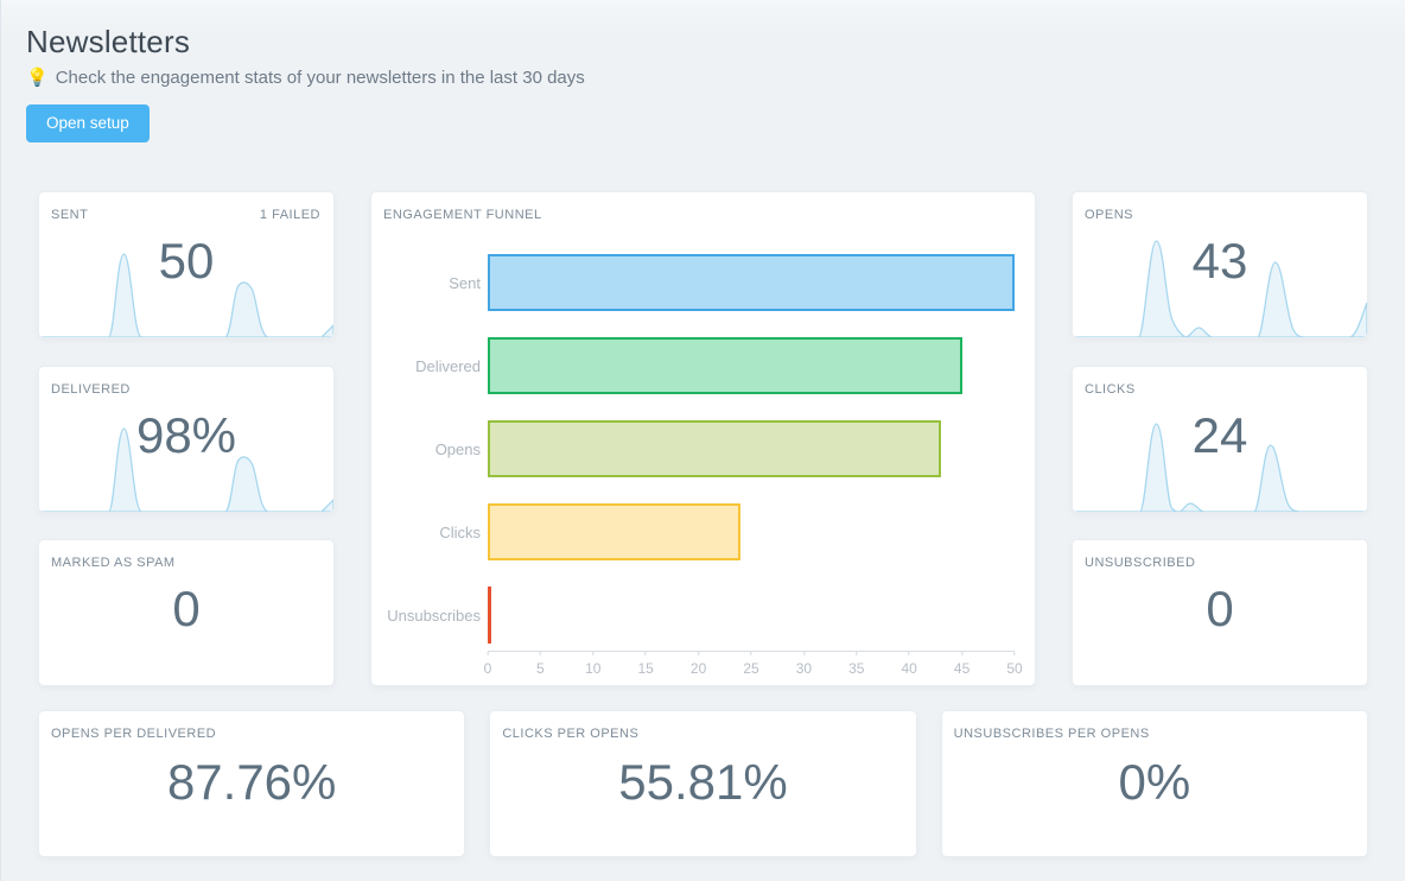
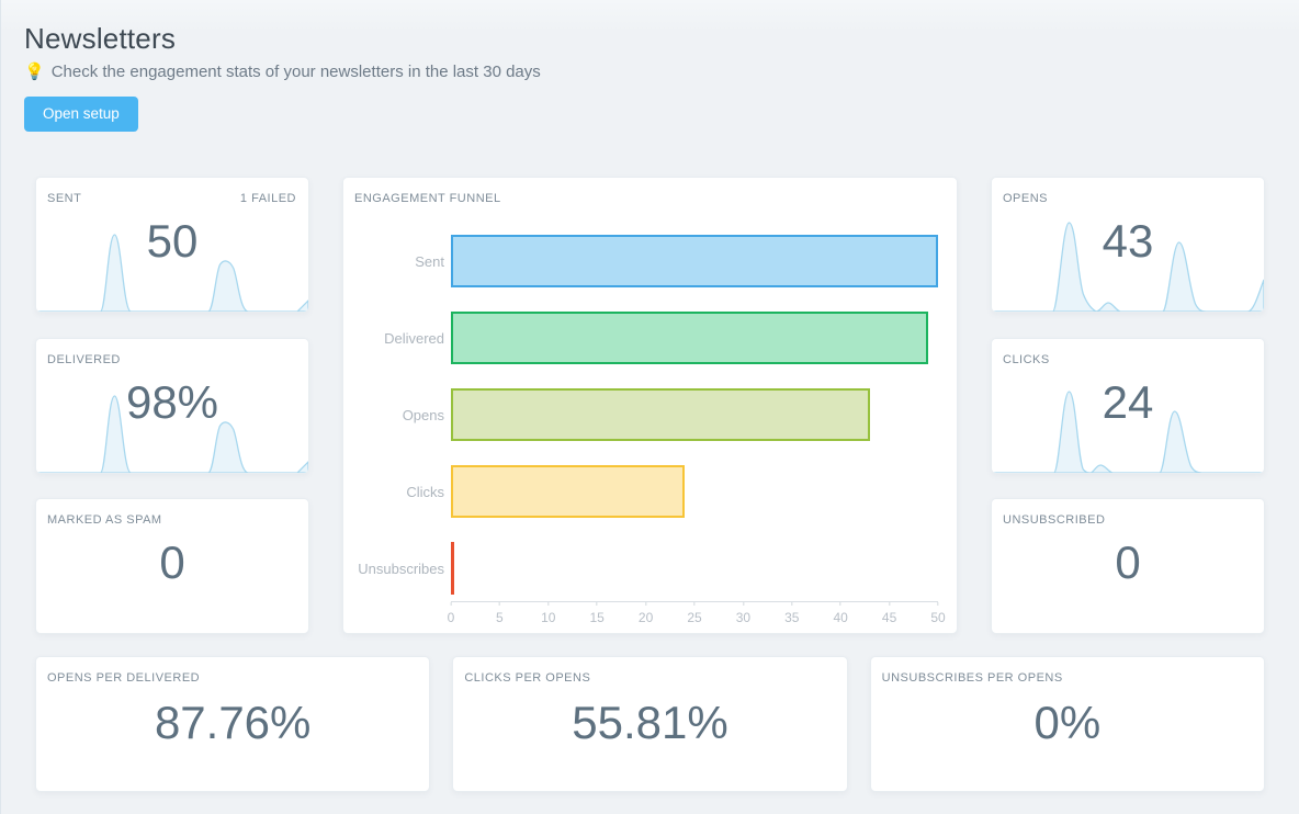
Delivered: 45 -> 49
